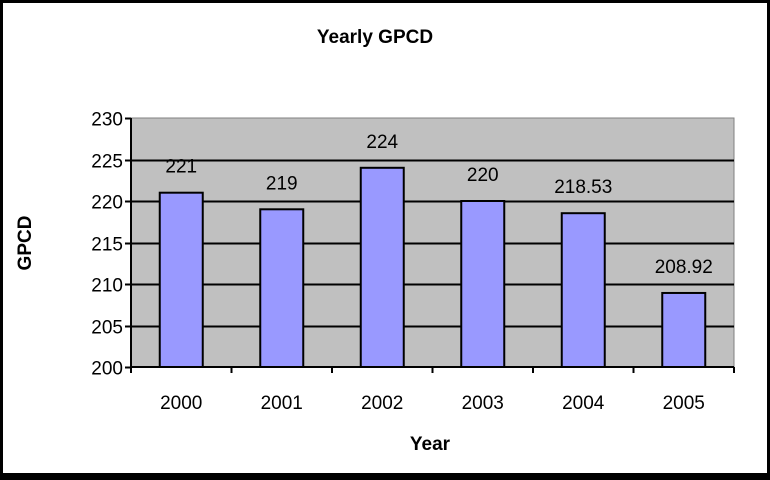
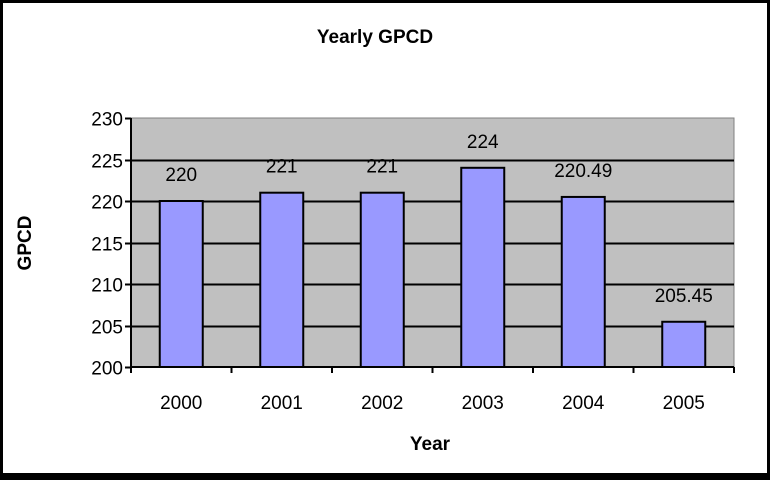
2000: 221 -> 220
2001: 219 -> 221
2002: 224 -> 221
2003: 220 -> 224
2004: 218.53 -> 220.49
2005: 208.92 -> 205.45
